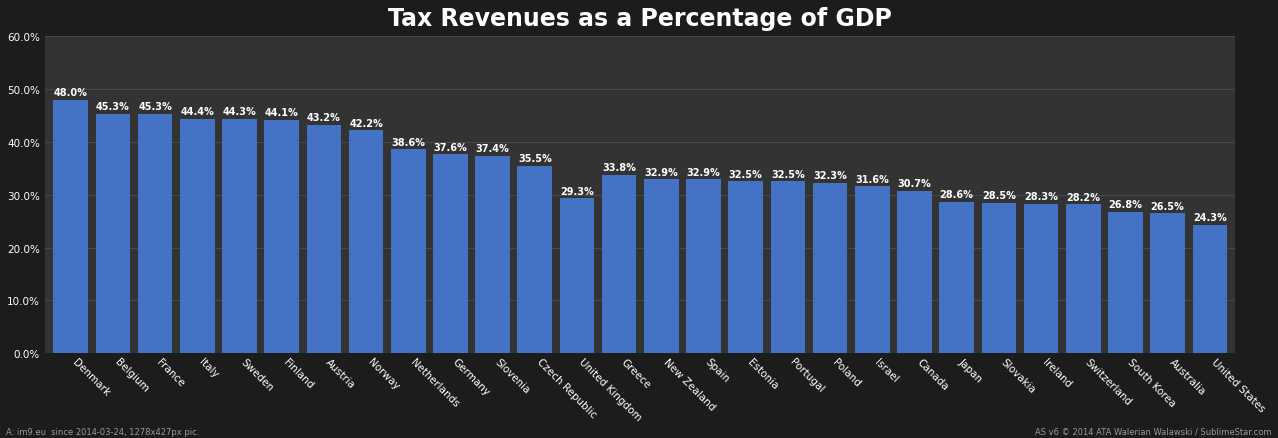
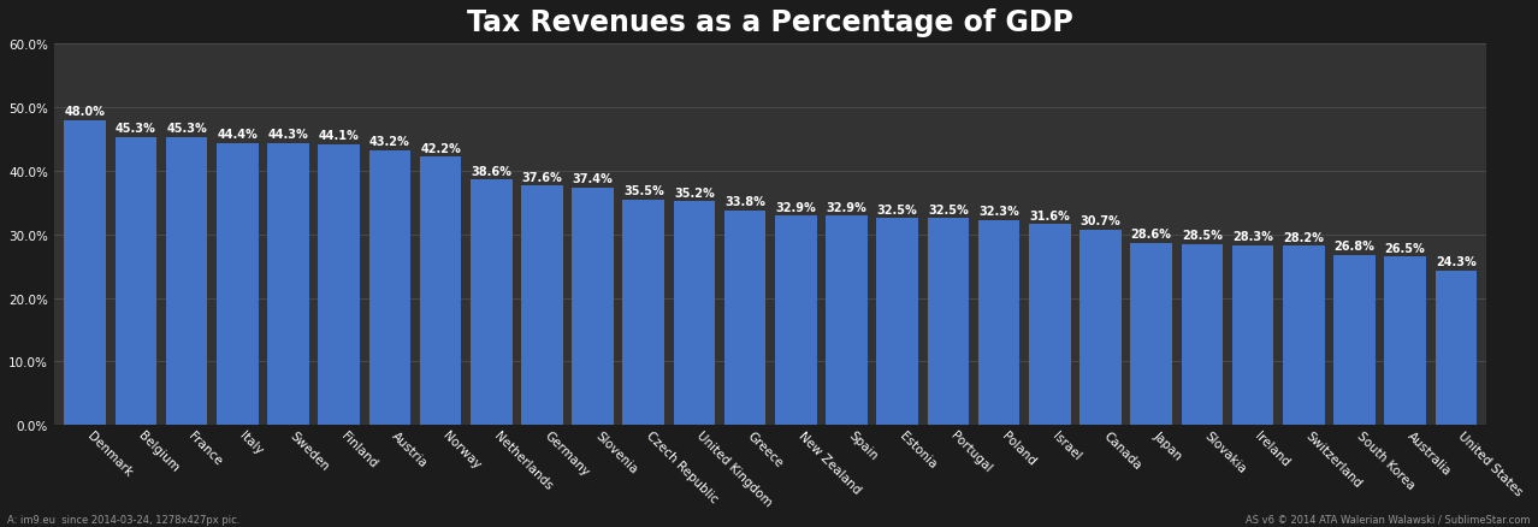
United Kingdom: 29.3% -> 35.2%
